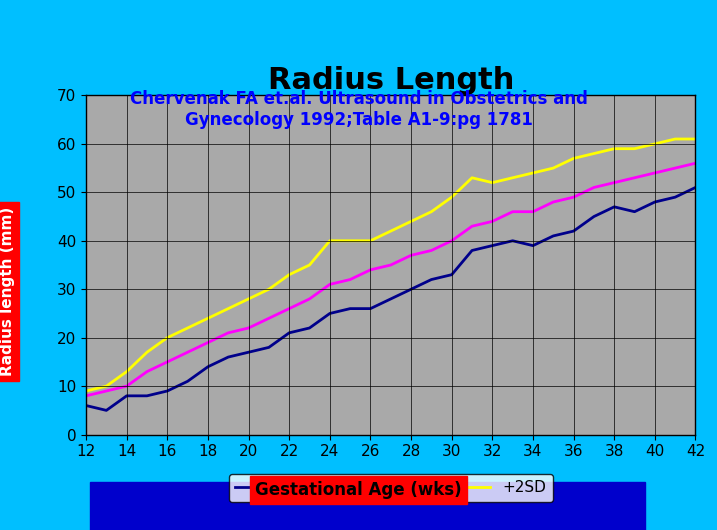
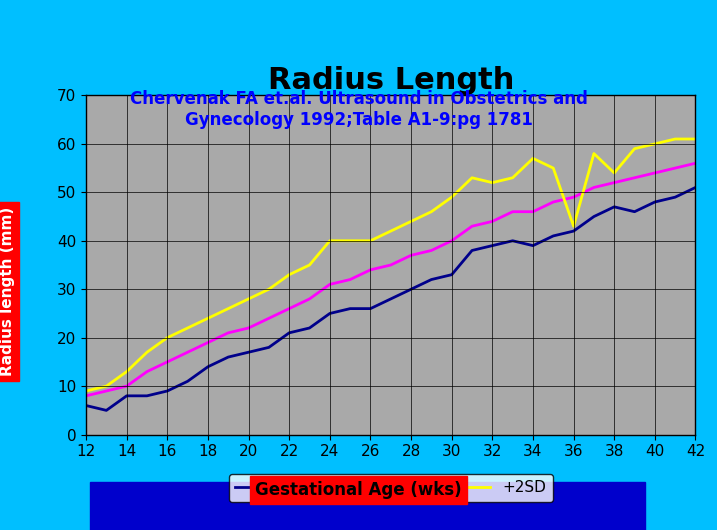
+2SD/34: 54 -> 57
+2SD/36: 57 -> 43
+2SD/38: 59 -> 54
